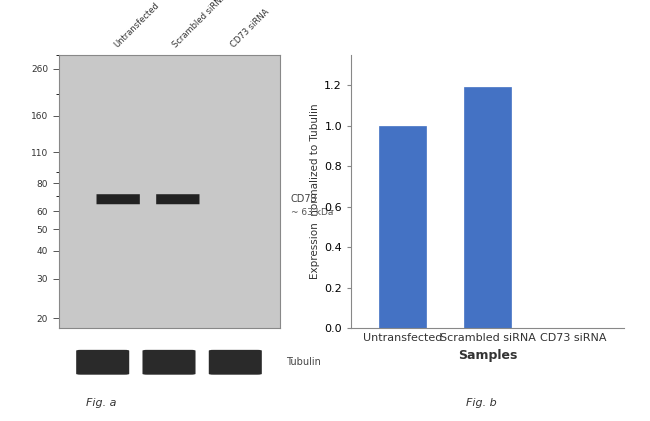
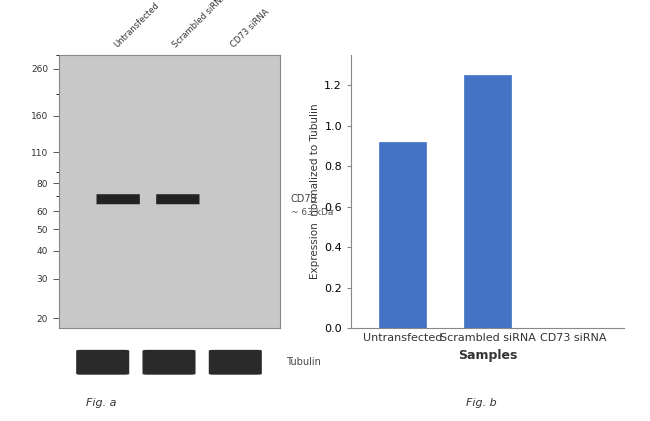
Untransfected: 1.00 -> 0.92
Scrambled siRNA: 1.19 -> 1.25
